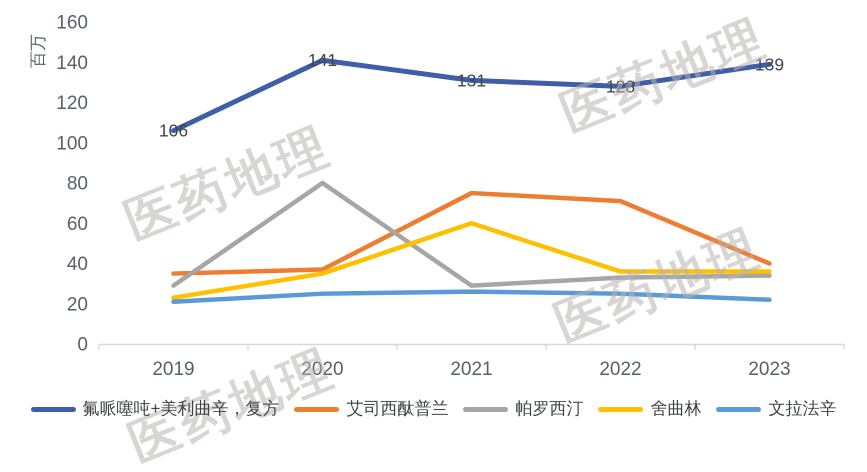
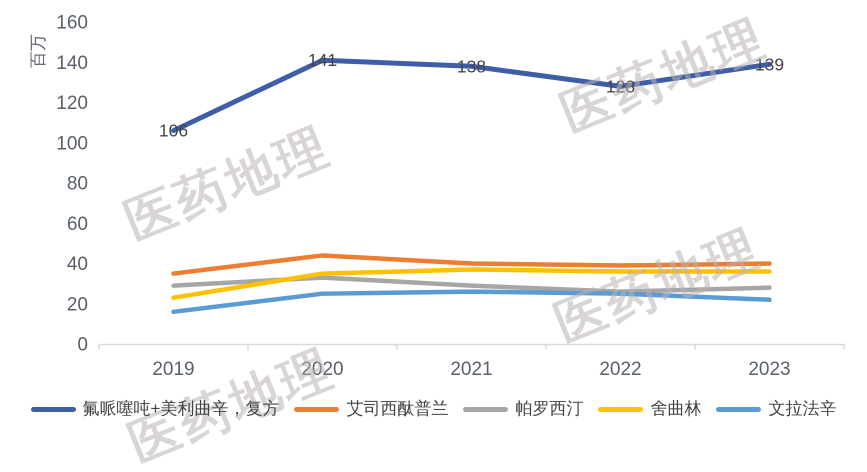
文拉法辛/2019: 21 -> 16
艾司西酞普兰/2020: 37 -> 44
帕罗西汀/2020: 80 -> 33
氟哌噻吨+美利曲辛，复方/2021: 131 -> 138
艾司西酞普兰/2021: 75 -> 40
舍曲林/2021: 60 -> 37
艾司西酞普兰/2022: 71 -> 39
帕罗西汀/2022: 33 -> 26
帕罗西汀/2023: 34 -> 28
